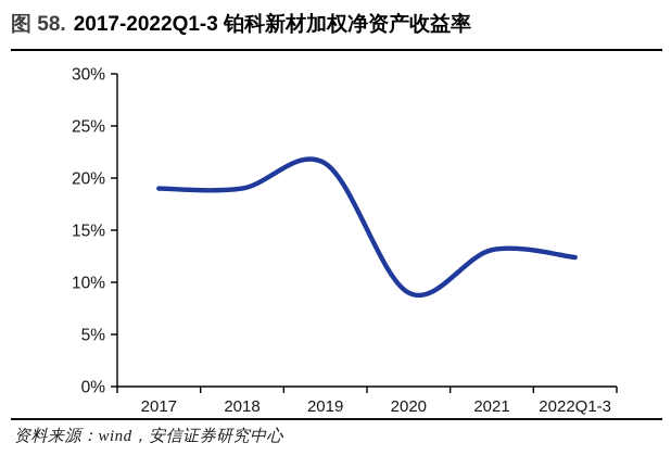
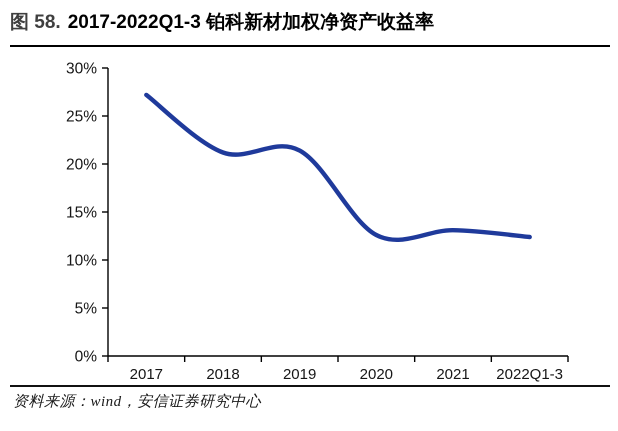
2017: 19% -> 27%
2018: 19% -> 21%
2020: 9% -> 13%
